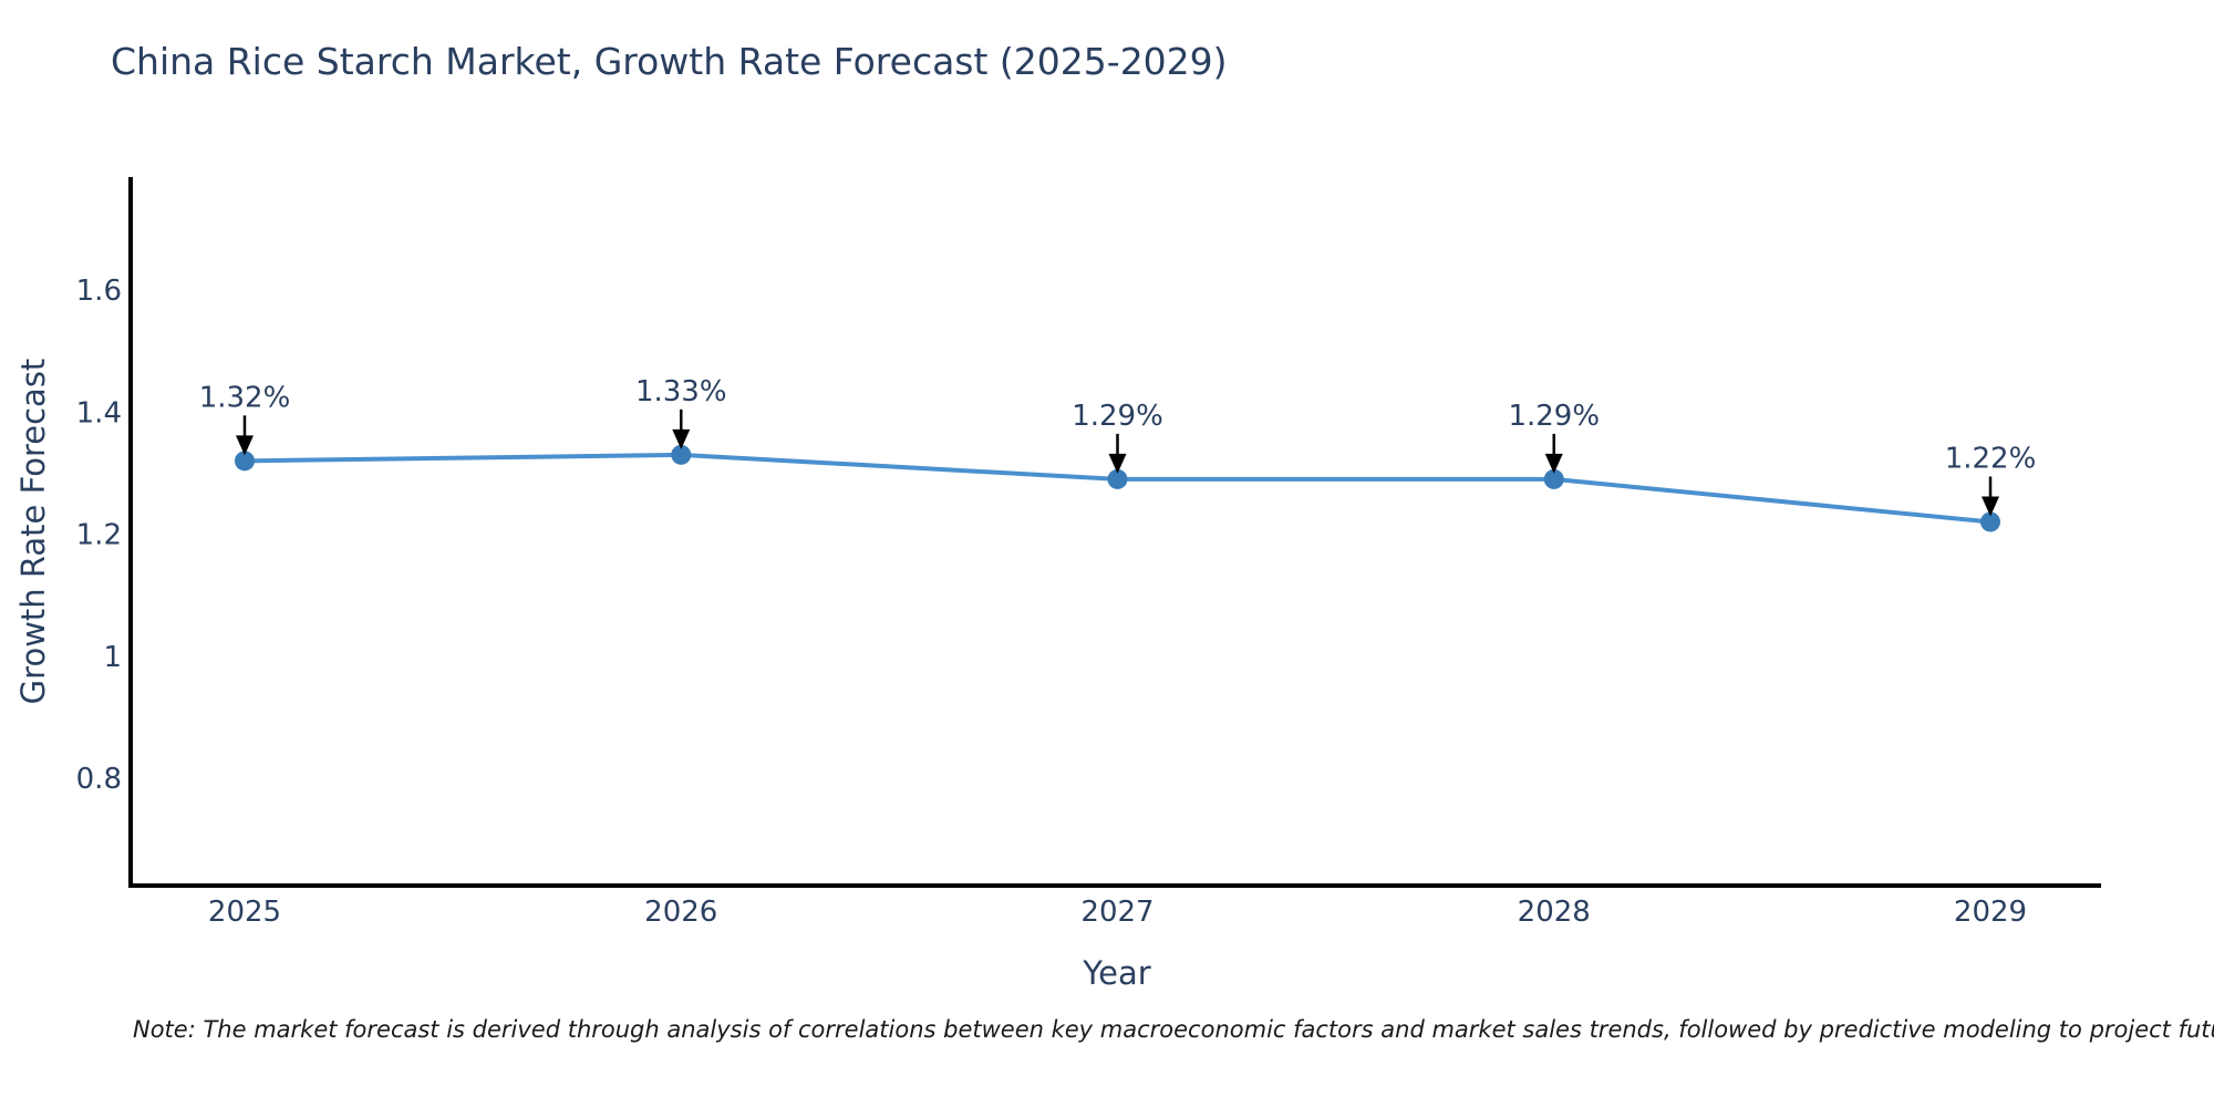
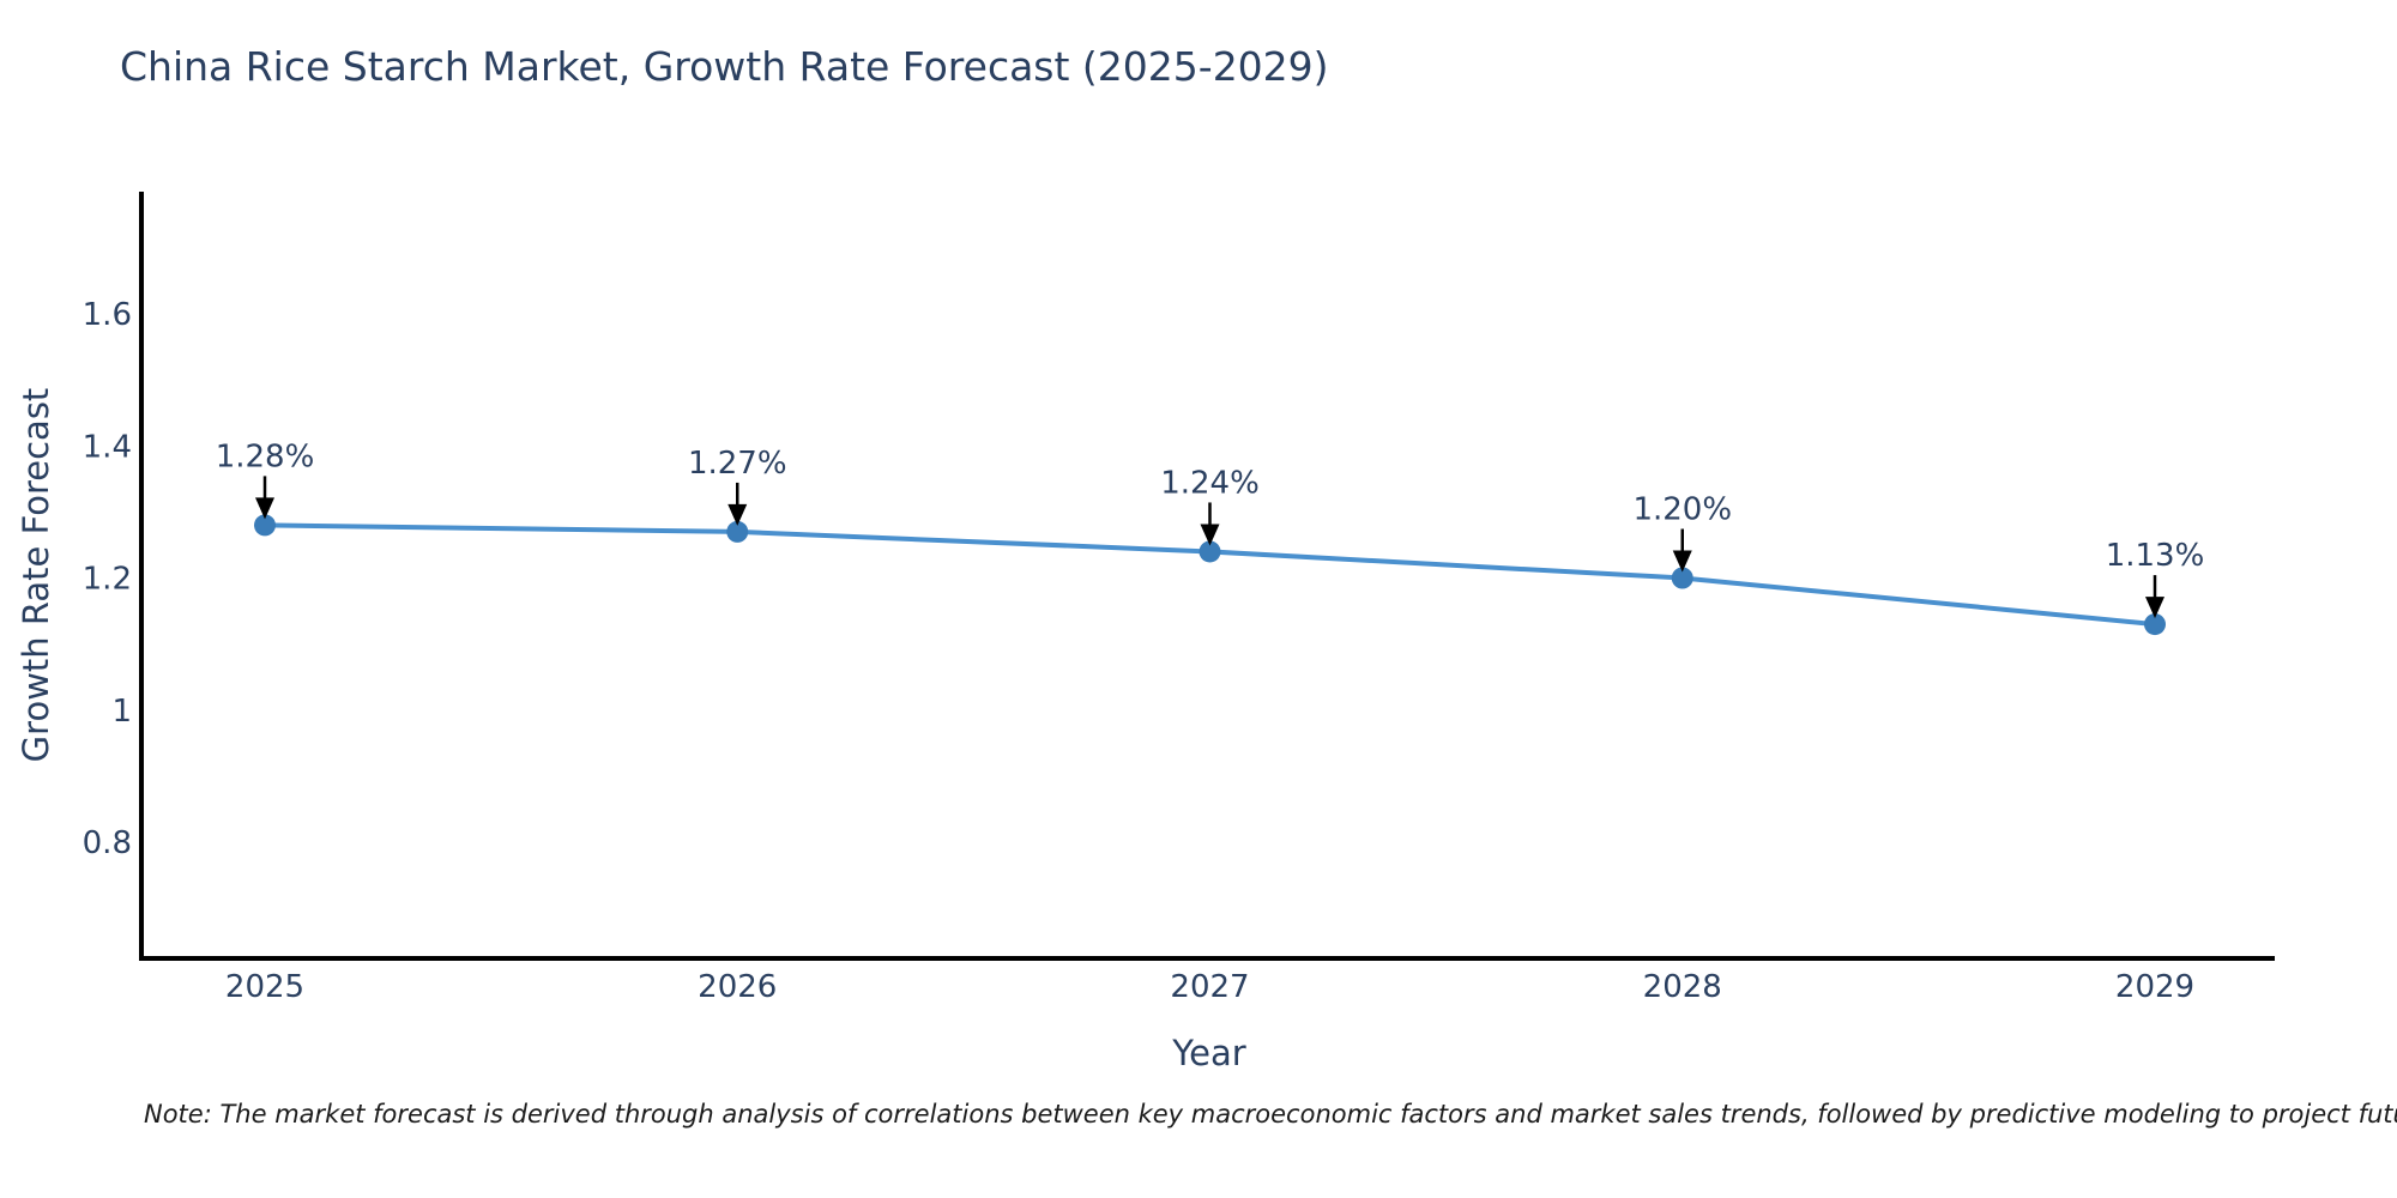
2025: 1.32% -> 1.28%
2026: 1.33% -> 1.27%
2027: 1.29% -> 1.24%
2028: 1.29% -> 1.20%
2029: 1.22% -> 1.13%
